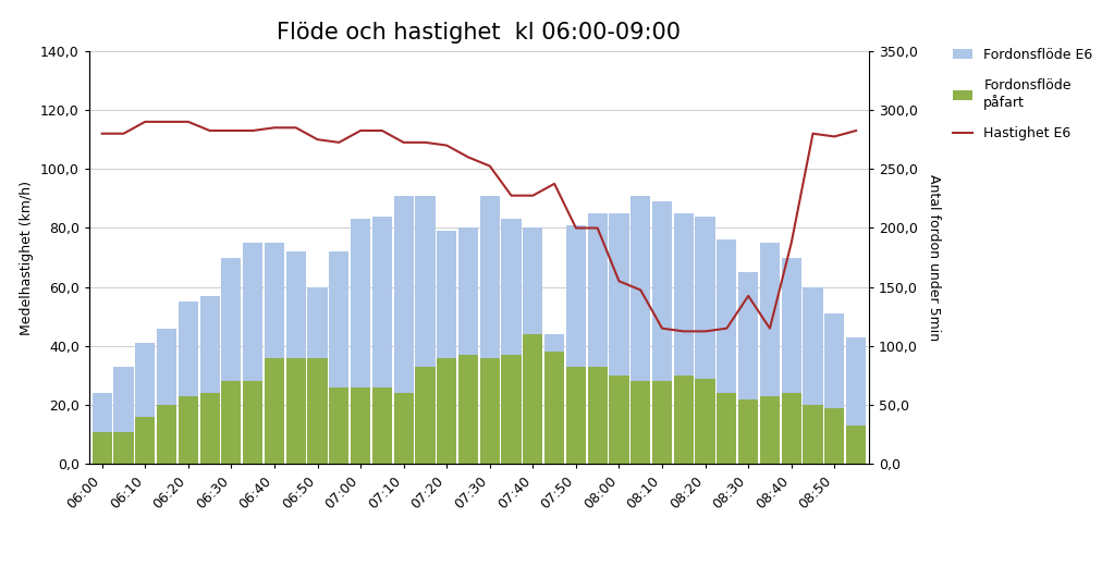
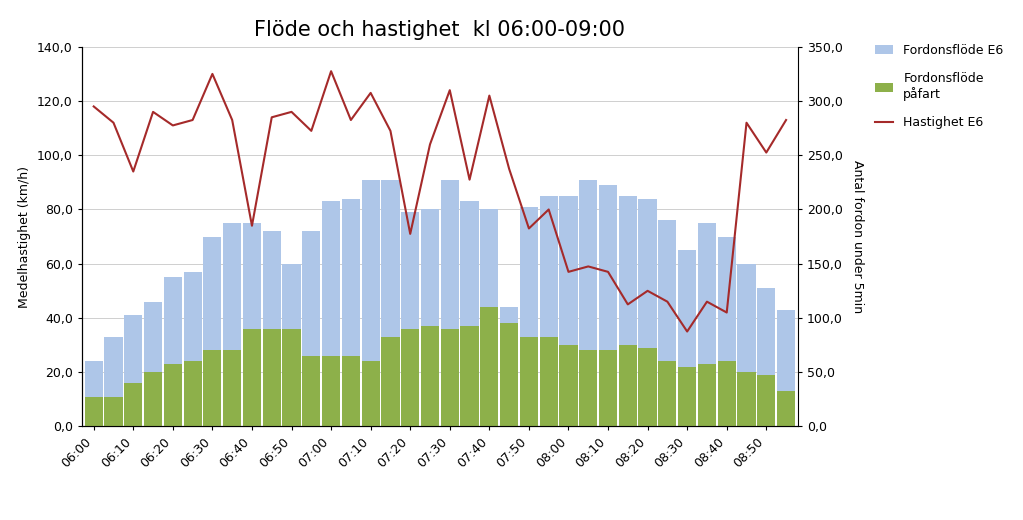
Hastighet E6/06:00: 112 -> 118
Hastighet E6/06:10: 116 -> 94
Hastighet E6/06:20: 116 -> 111
Hastighet E6/06:30: 113 -> 130
Hastighet E6/06:40: 114 -> 74
Hastighet E6/06:50: 110 -> 116
Hastighet E6/07:00: 113 -> 131
Hastighet E6/07:10: 109 -> 123
Hastighet E6/07:20: 108 -> 71
Hastighet E6/07:30: 101 -> 124
Hastighet E6/07:40: 91 -> 122
Hastighet E6/07:50: 80 -> 73
Hastighet E6/08:00: 62 -> 57
Hastighet E6/08:10: 46 -> 57
Hastighet E6/08:20: 45 -> 50
Hastighet E6/08:30: 57 -> 35
Hastighet E6/08:40: 75 -> 42
Hastighet E6/08:50: 111 -> 101
